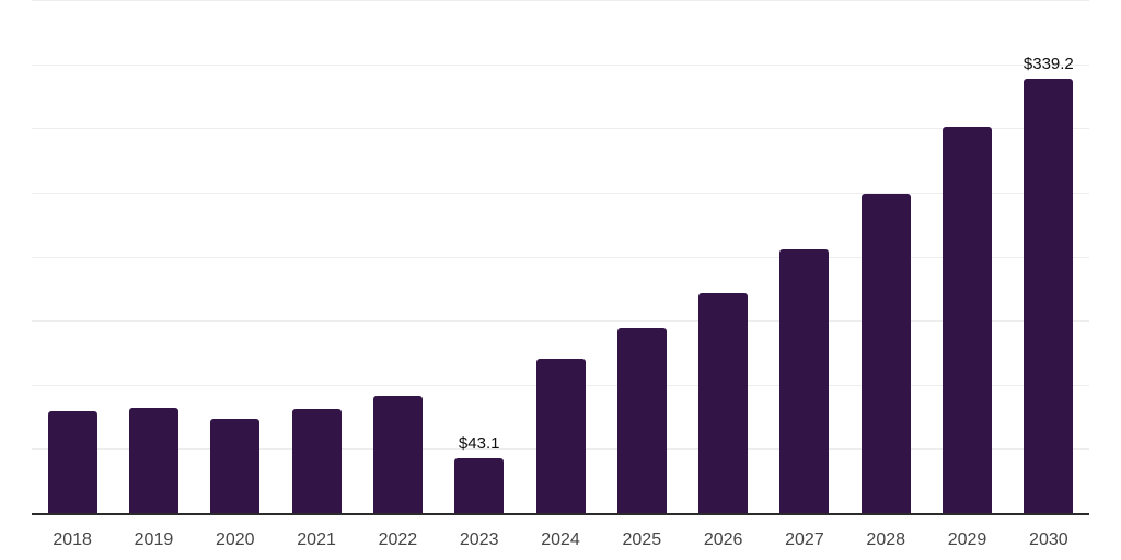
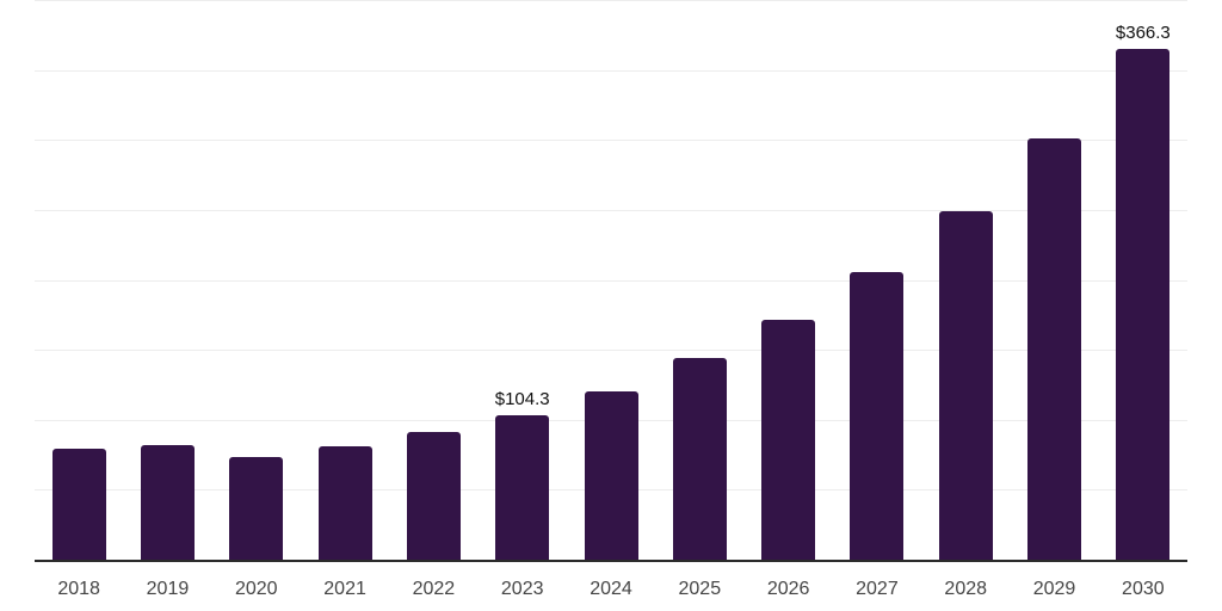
2023: $43.1 -> $104.3
2030: $339.2 -> $366.3
